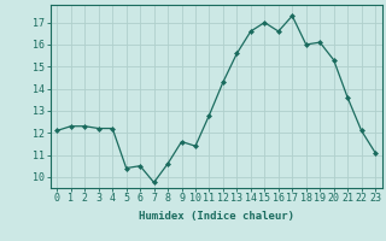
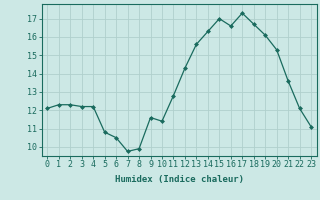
5: 10.4 -> 10.8
8: 10.6 -> 9.9
14: 16.6 -> 16.3
18: 16.0 -> 16.7
